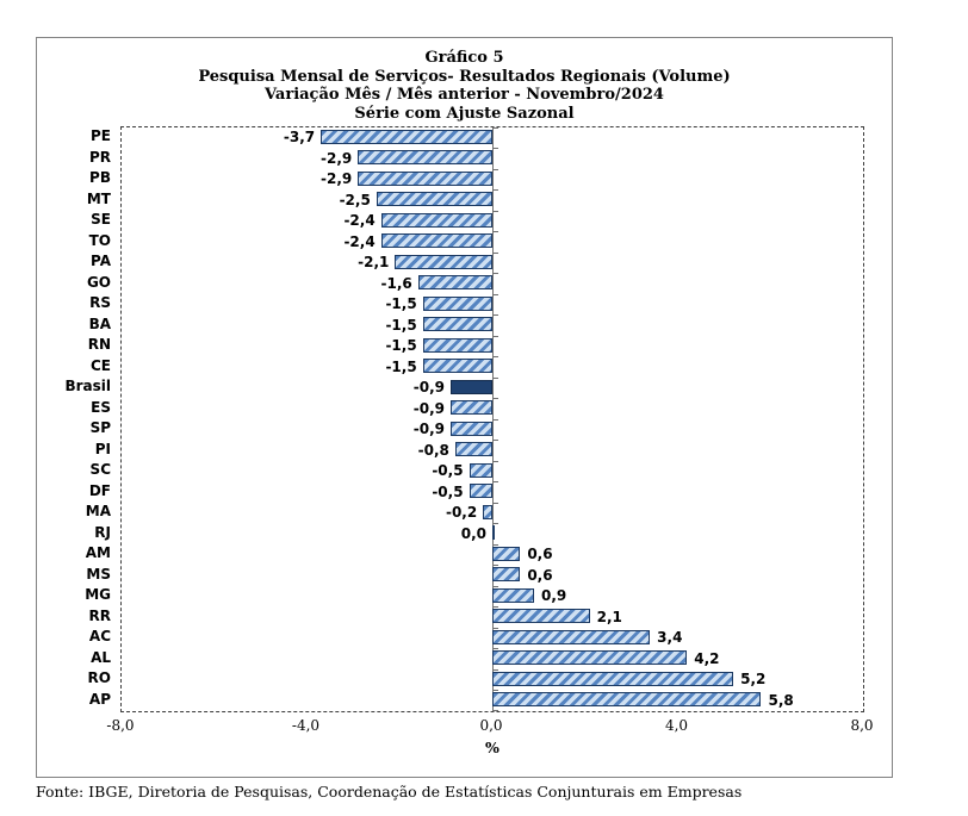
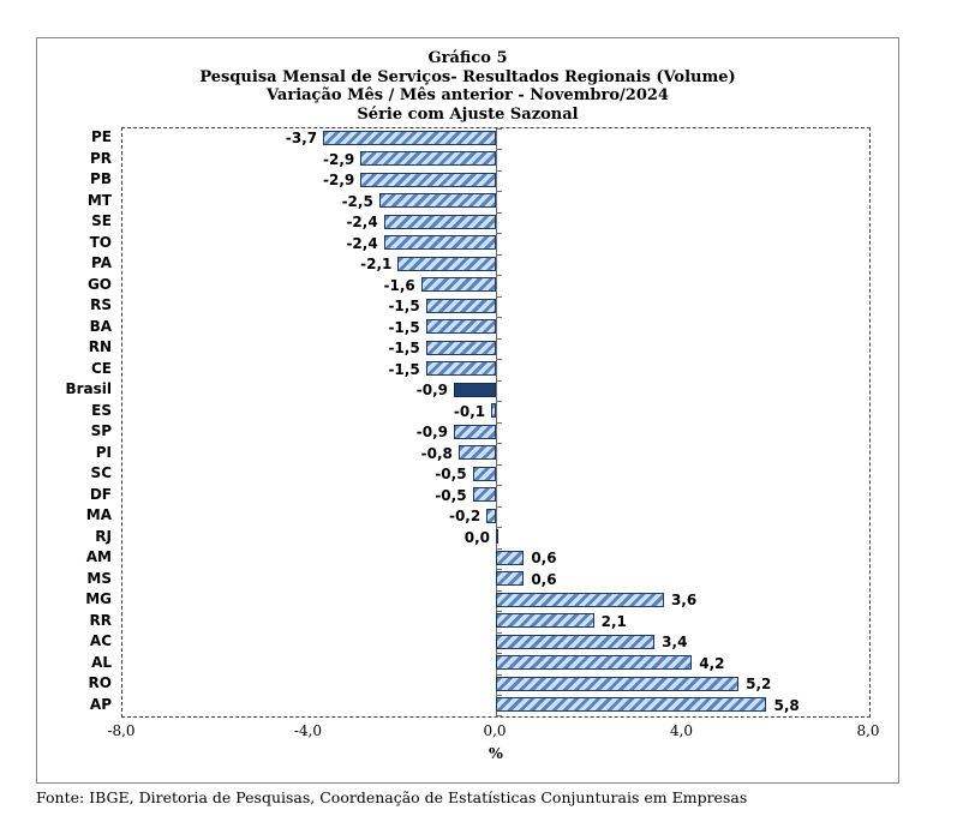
ES: -0,9 -> -0,1
MG: 0,9 -> 3,6
